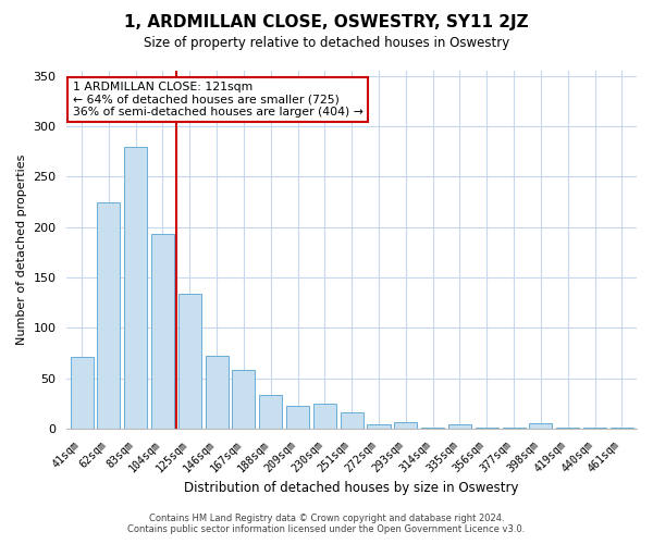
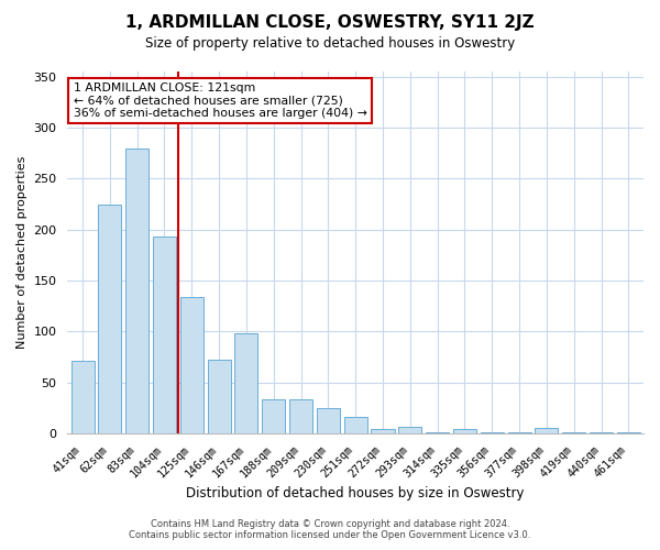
167sqm: 58 -> 98
209sqm: 23 -> 34
